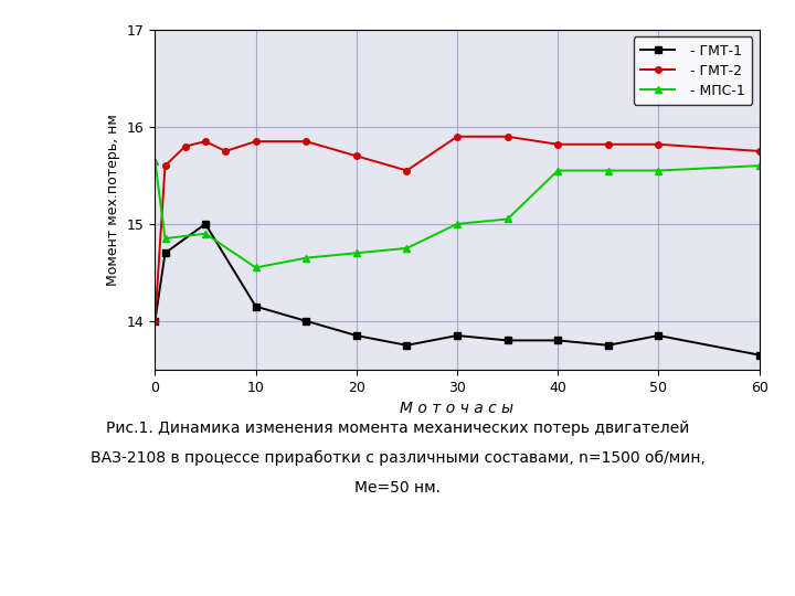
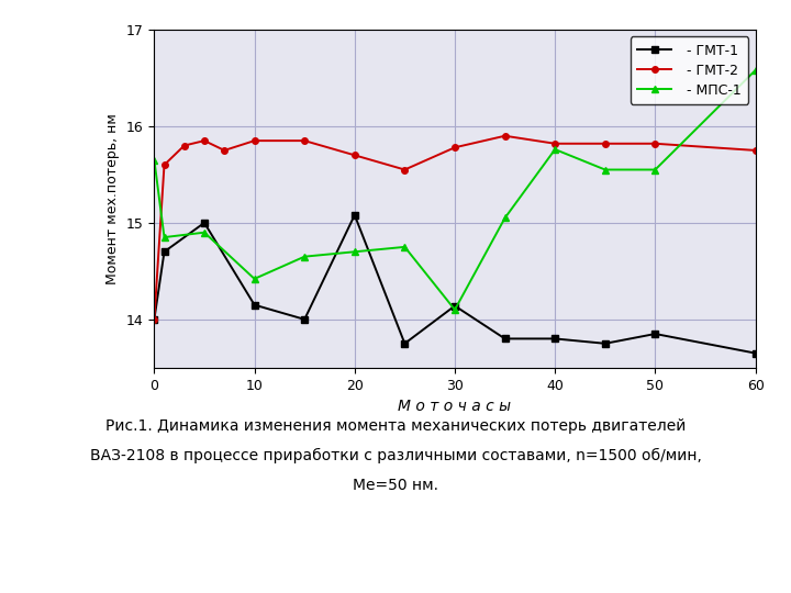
- МПС-1/10: 14.55 -> 14.42
- ГМТ-1/20: 13.85 -> 15.08
- ГМТ-1/30: 13.85 -> 14.14
- ГМТ-2/30: 15.90 -> 15.78
- МПС-1/30: 15.00 -> 14.10
- МПС-1/40: 15.55 -> 15.76
- МПС-1/60: 15.60 -> 16.58
